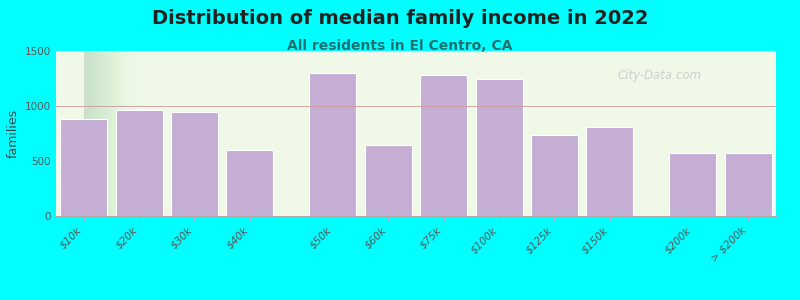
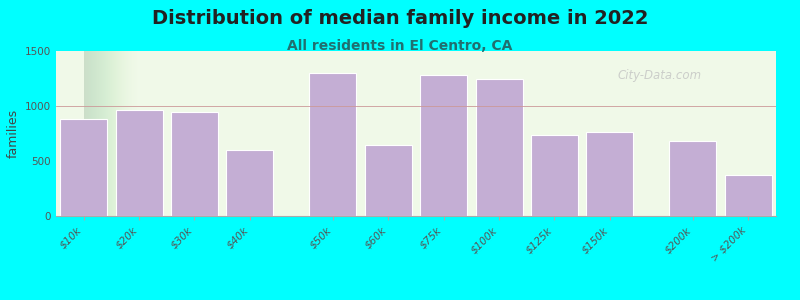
$150k: 810 -> 760
$200k: 580 -> 680
> $200k: 570 -> 370
